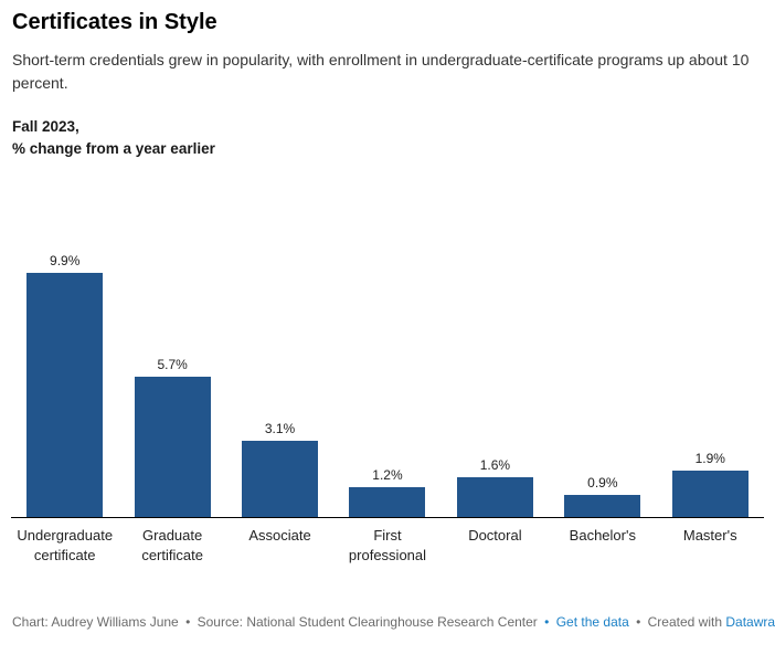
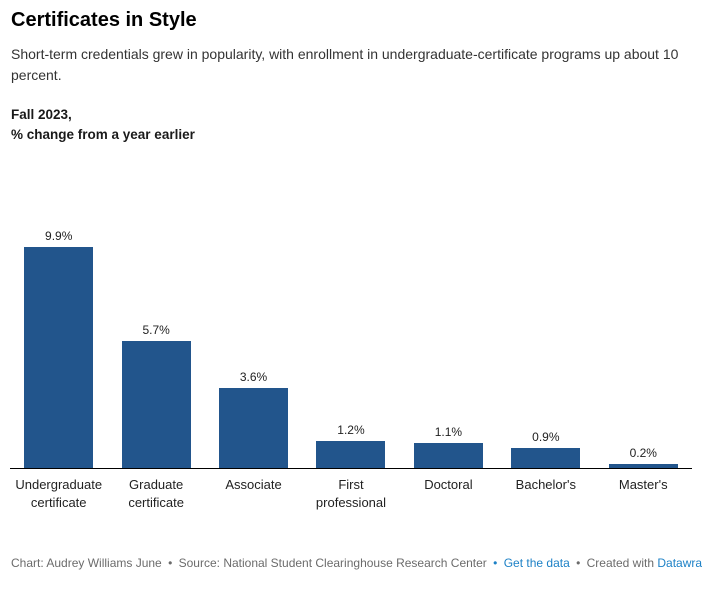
Associate: 3.1% -> 3.6%
Doctoral: 1.6% -> 1.1%
Master's: 1.9% -> 0.2%
